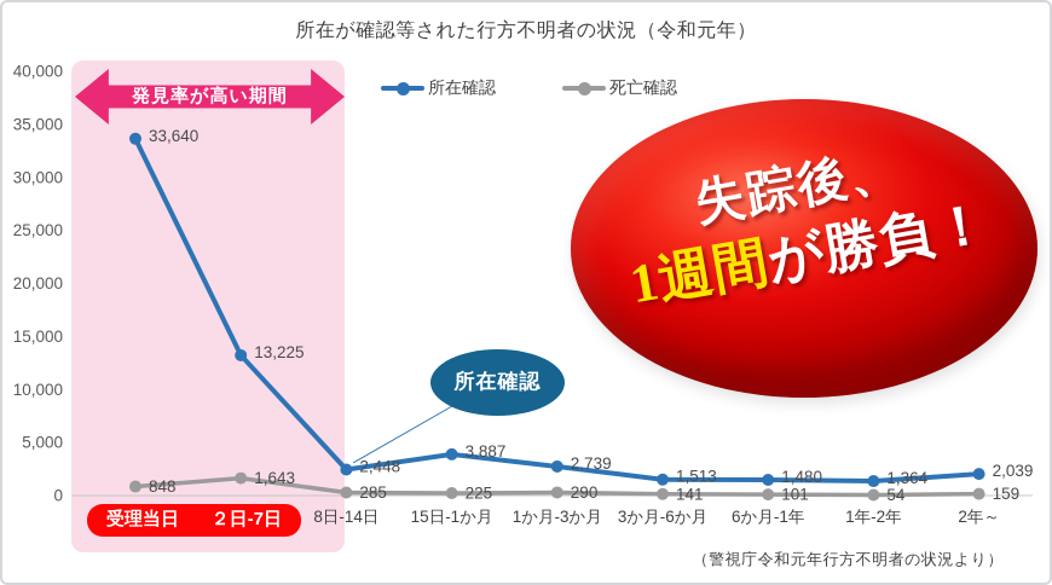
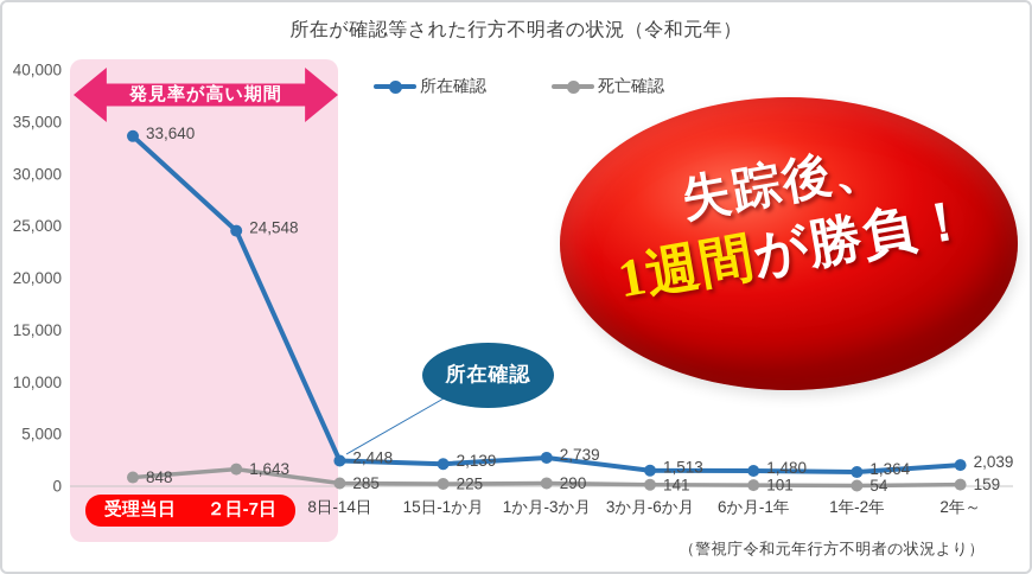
所在確認/２日-7日: 13,225 -> 24,548
所在確認/15日-1か月: 3,887 -> 2,139
